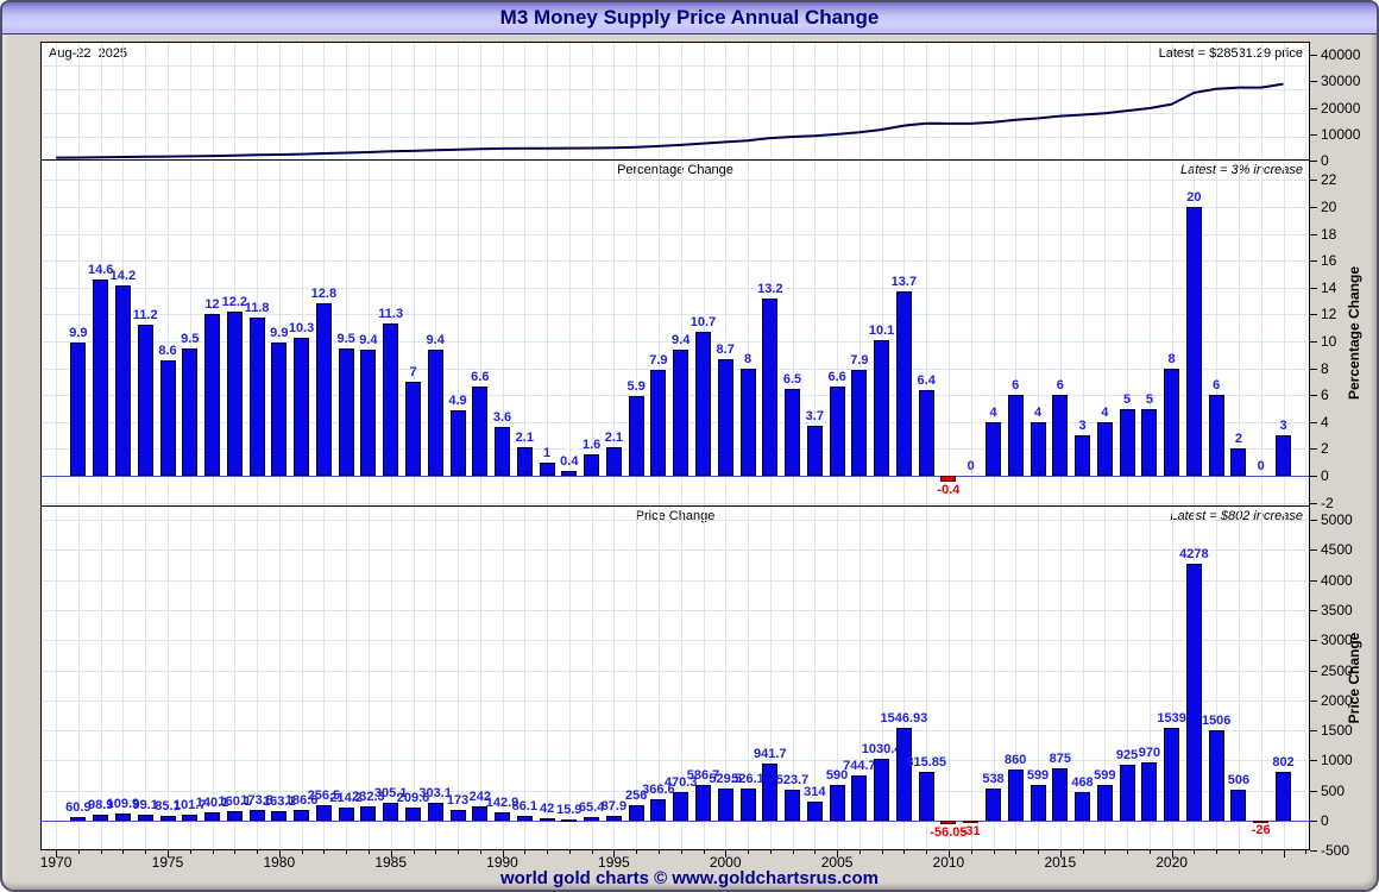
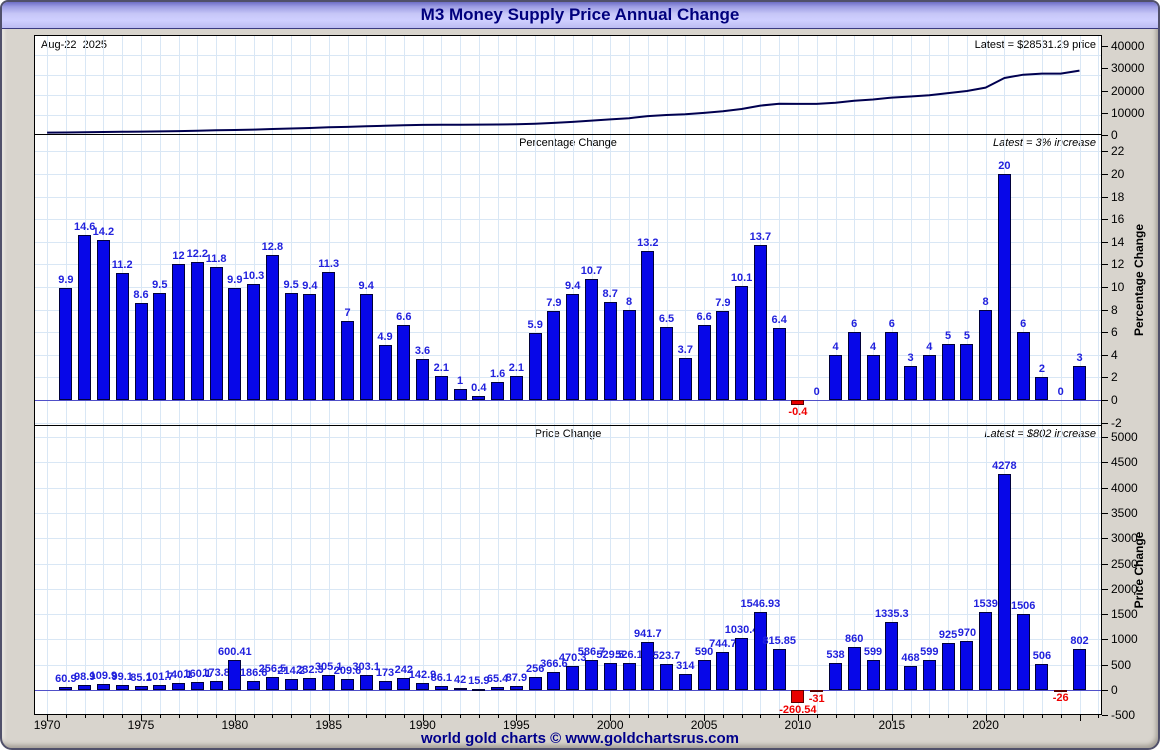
Price Change/1980: 163.1 -> 600.41
Price Change/2010: -56.05 -> -260.54
Price Change/2015: 875 -> 1335.3
